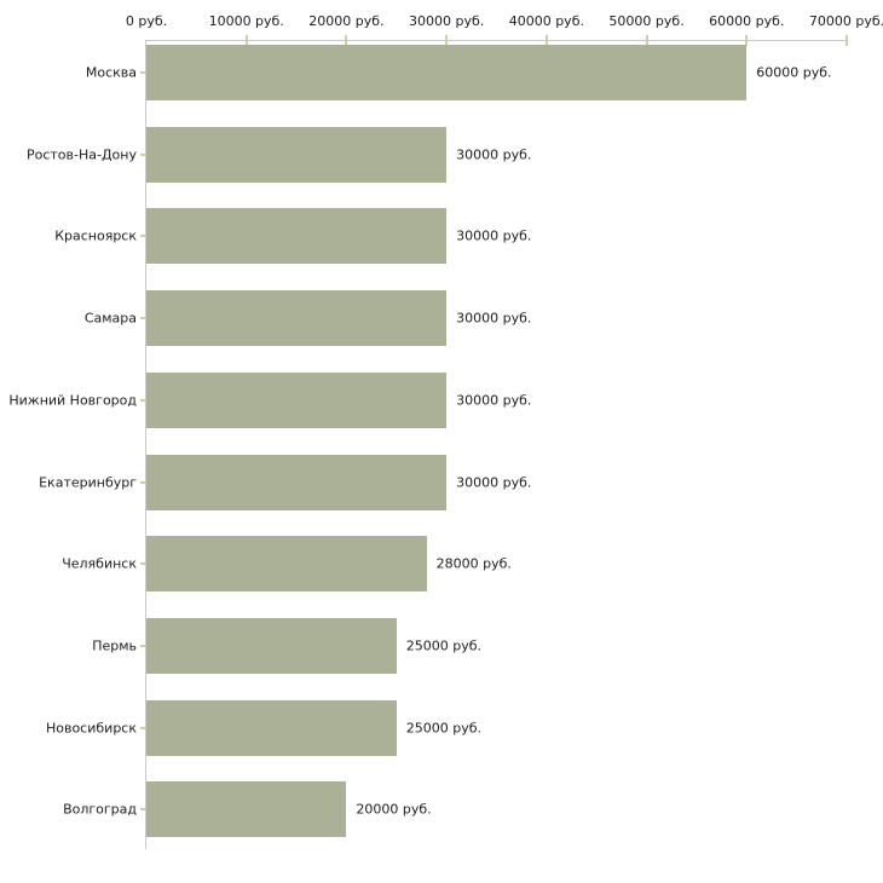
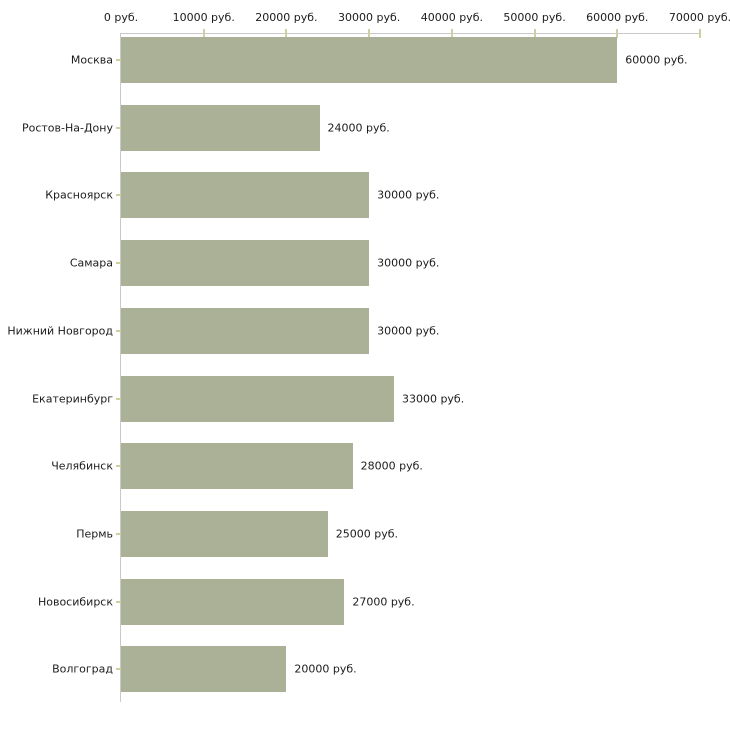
Ростов-На-Дону: 30000 -> 24000
Екатеринбург: 30000 -> 33000
Новосибирск: 25000 -> 27000
